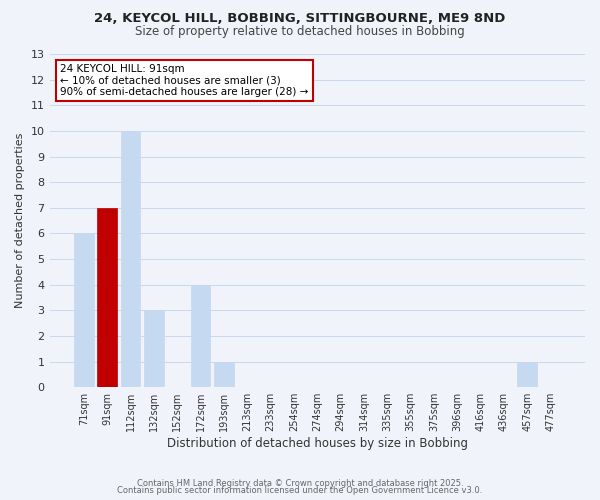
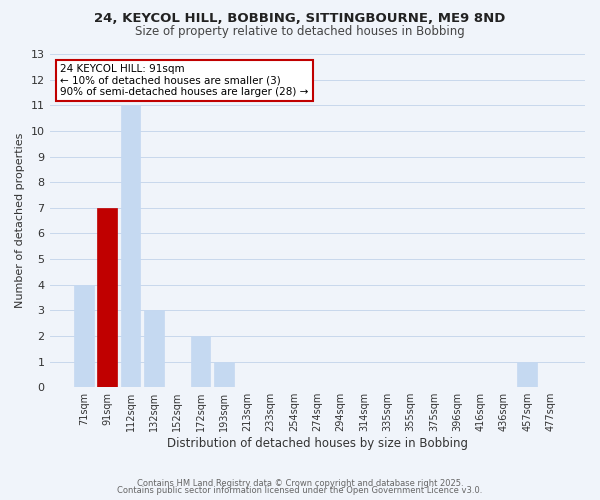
71sqm: 6 -> 4
112sqm: 10 -> 11
172sqm: 4 -> 2
